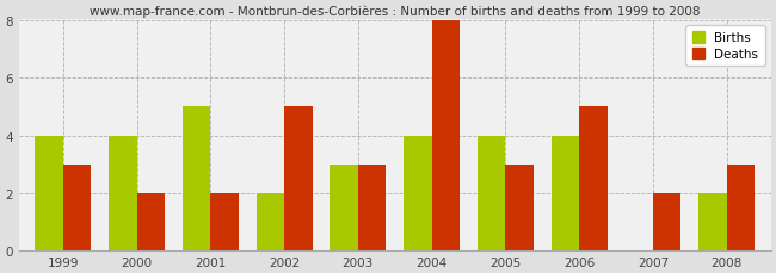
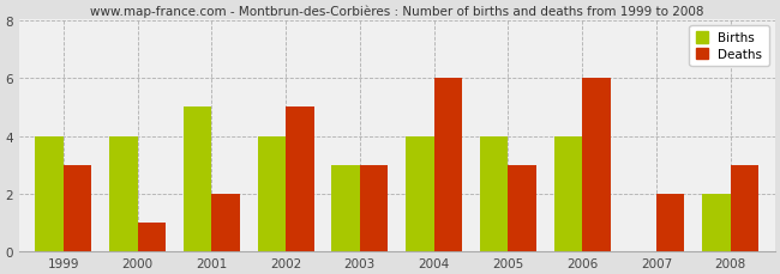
Deaths/2000: 2 -> 1
Births/2002: 2 -> 4
Deaths/2004: 8 -> 6
Deaths/2006: 5 -> 6
